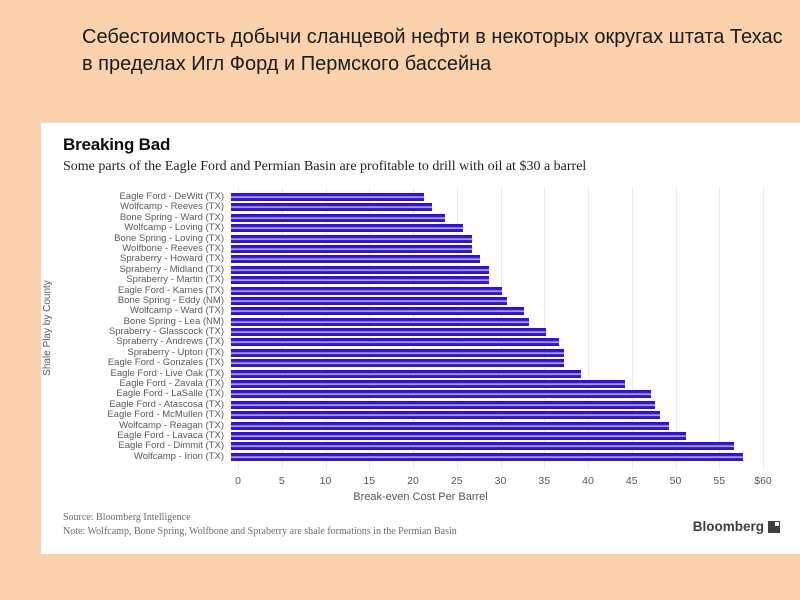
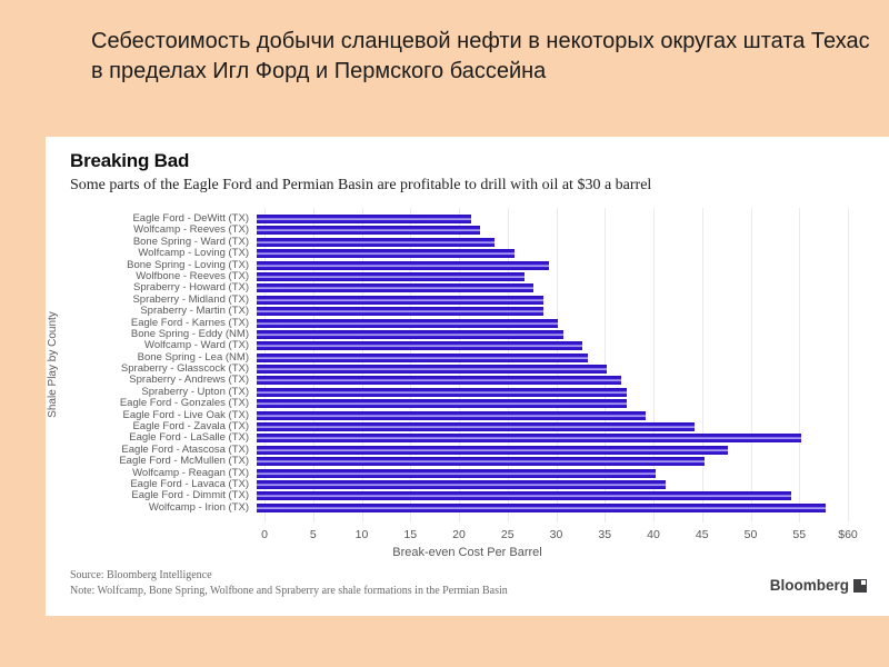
Bone Spring - Loving (TX): $28 -> $30
Eagle Ford - LaSalle (TX): $48 -> $56
Eagle Ford - McMullen (TX): $49 -> $46
Wolfcamp - Reagan (TX): $50 -> $41
Eagle Ford - Lavaca (TX): $52 -> $42
Eagle Ford - Dimmit (TX): $58 -> $55
